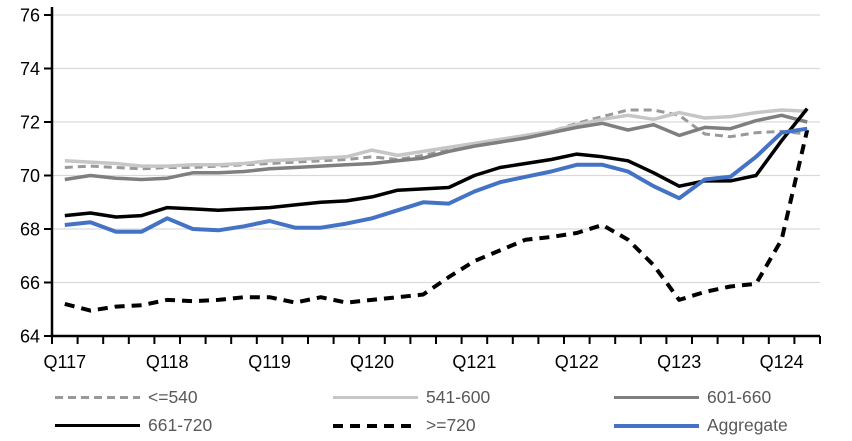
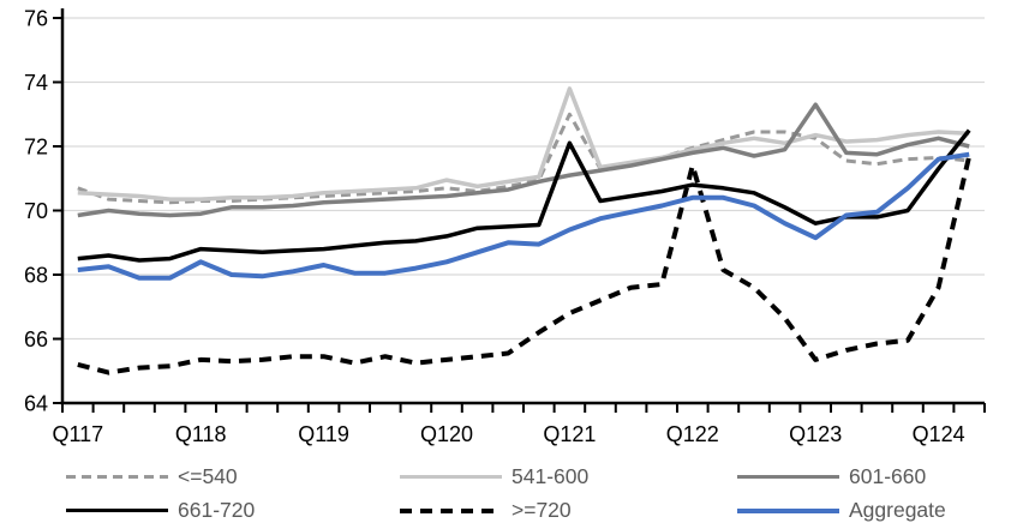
<=540/Q117: 70.3 -> 70.7
<=540/Q121: 71.2 -> 73.0
541-600/Q121: 71.2 -> 73.8
661-720/Q121: 70.0 -> 72.1
>=720/Q122: 67.8 -> 71.4
601-660/Q123: 71.5 -> 73.3
